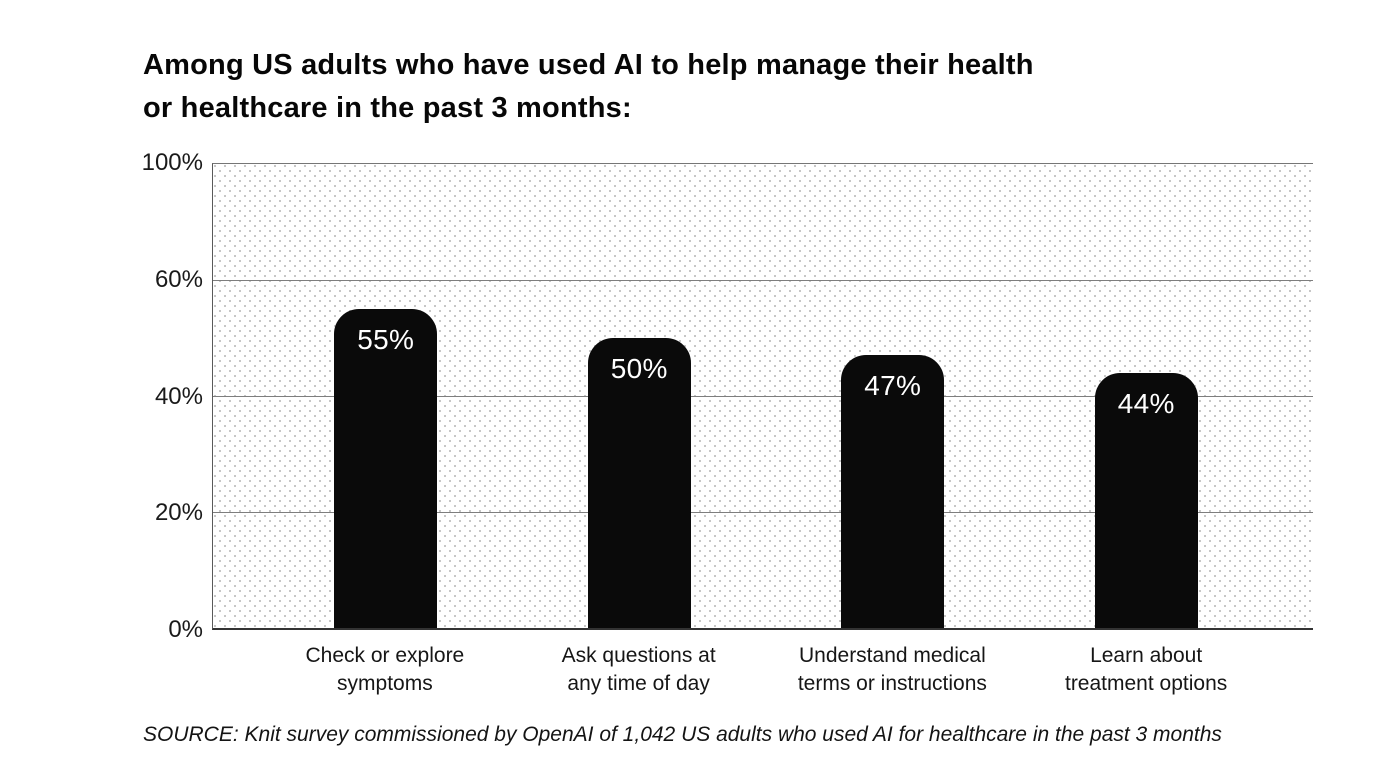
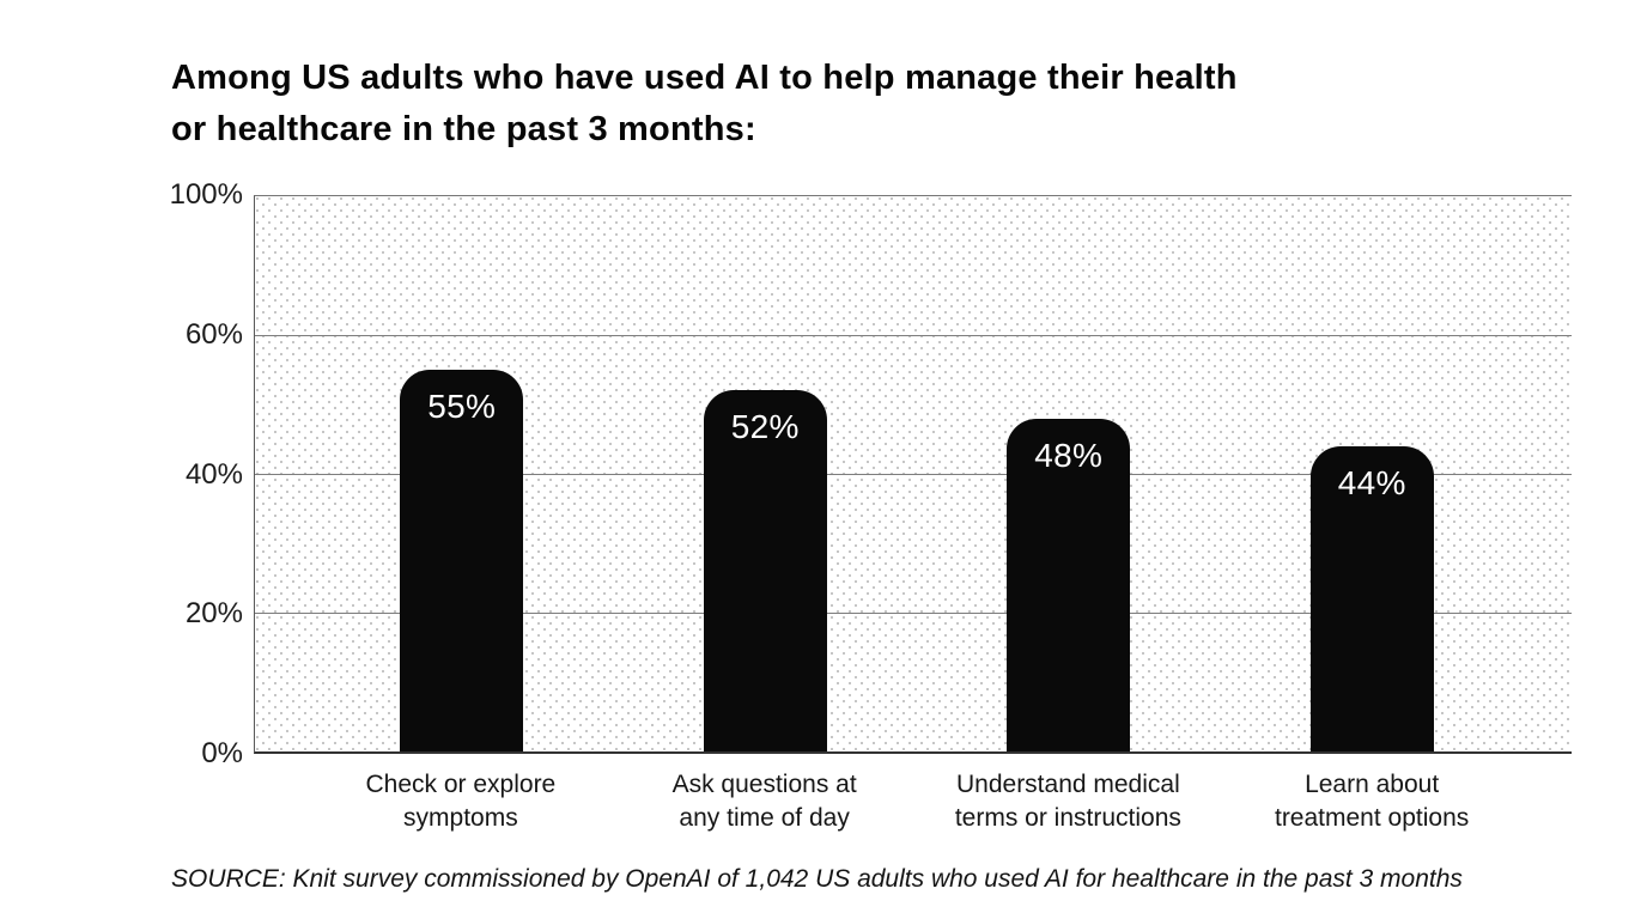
Ask questions at any time of day: 50% -> 52%
Understand medical terms or instructions: 47% -> 48%
